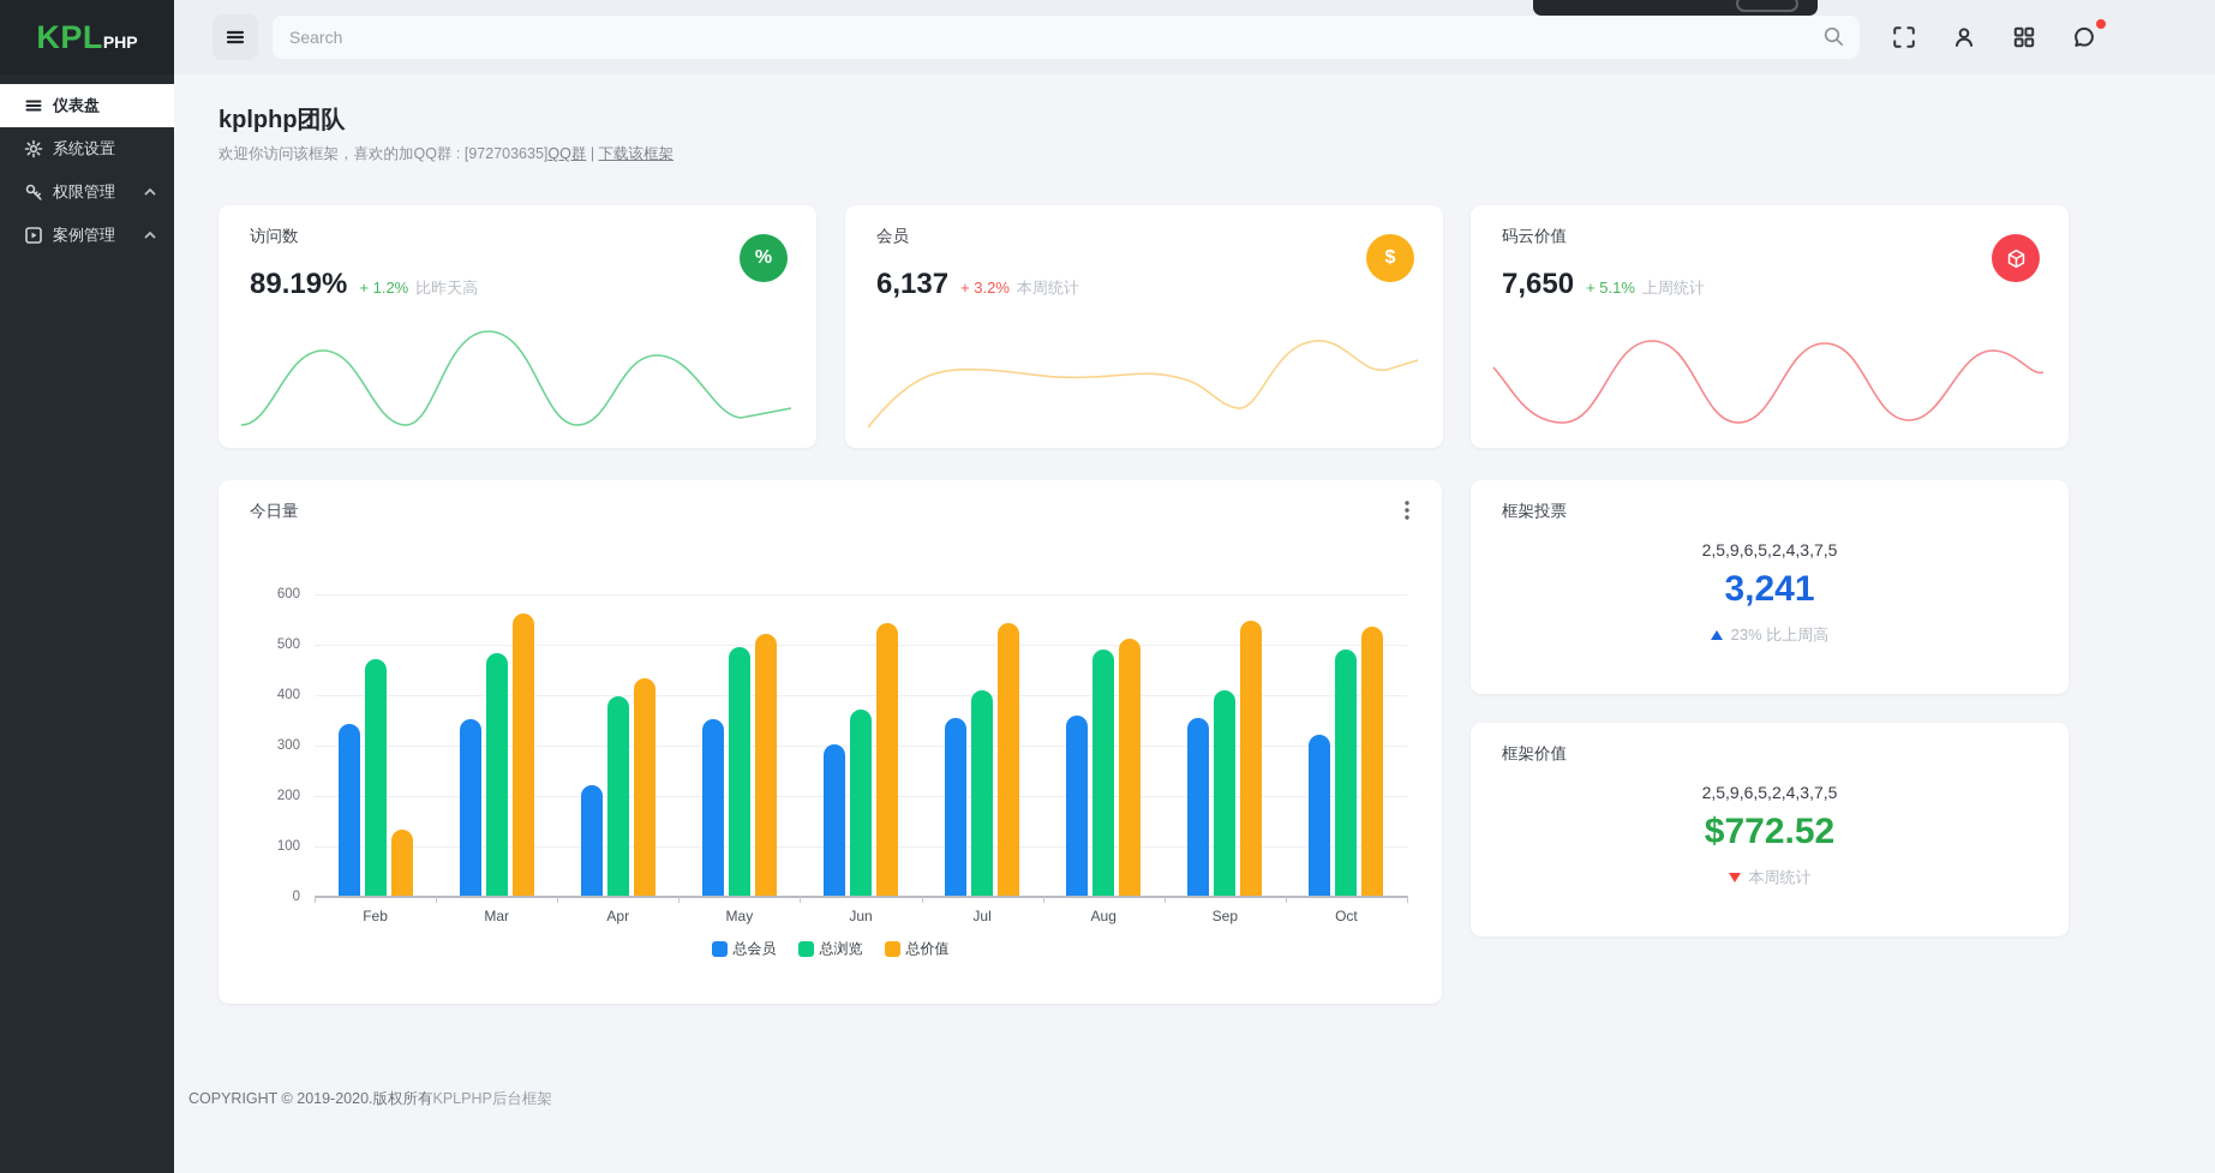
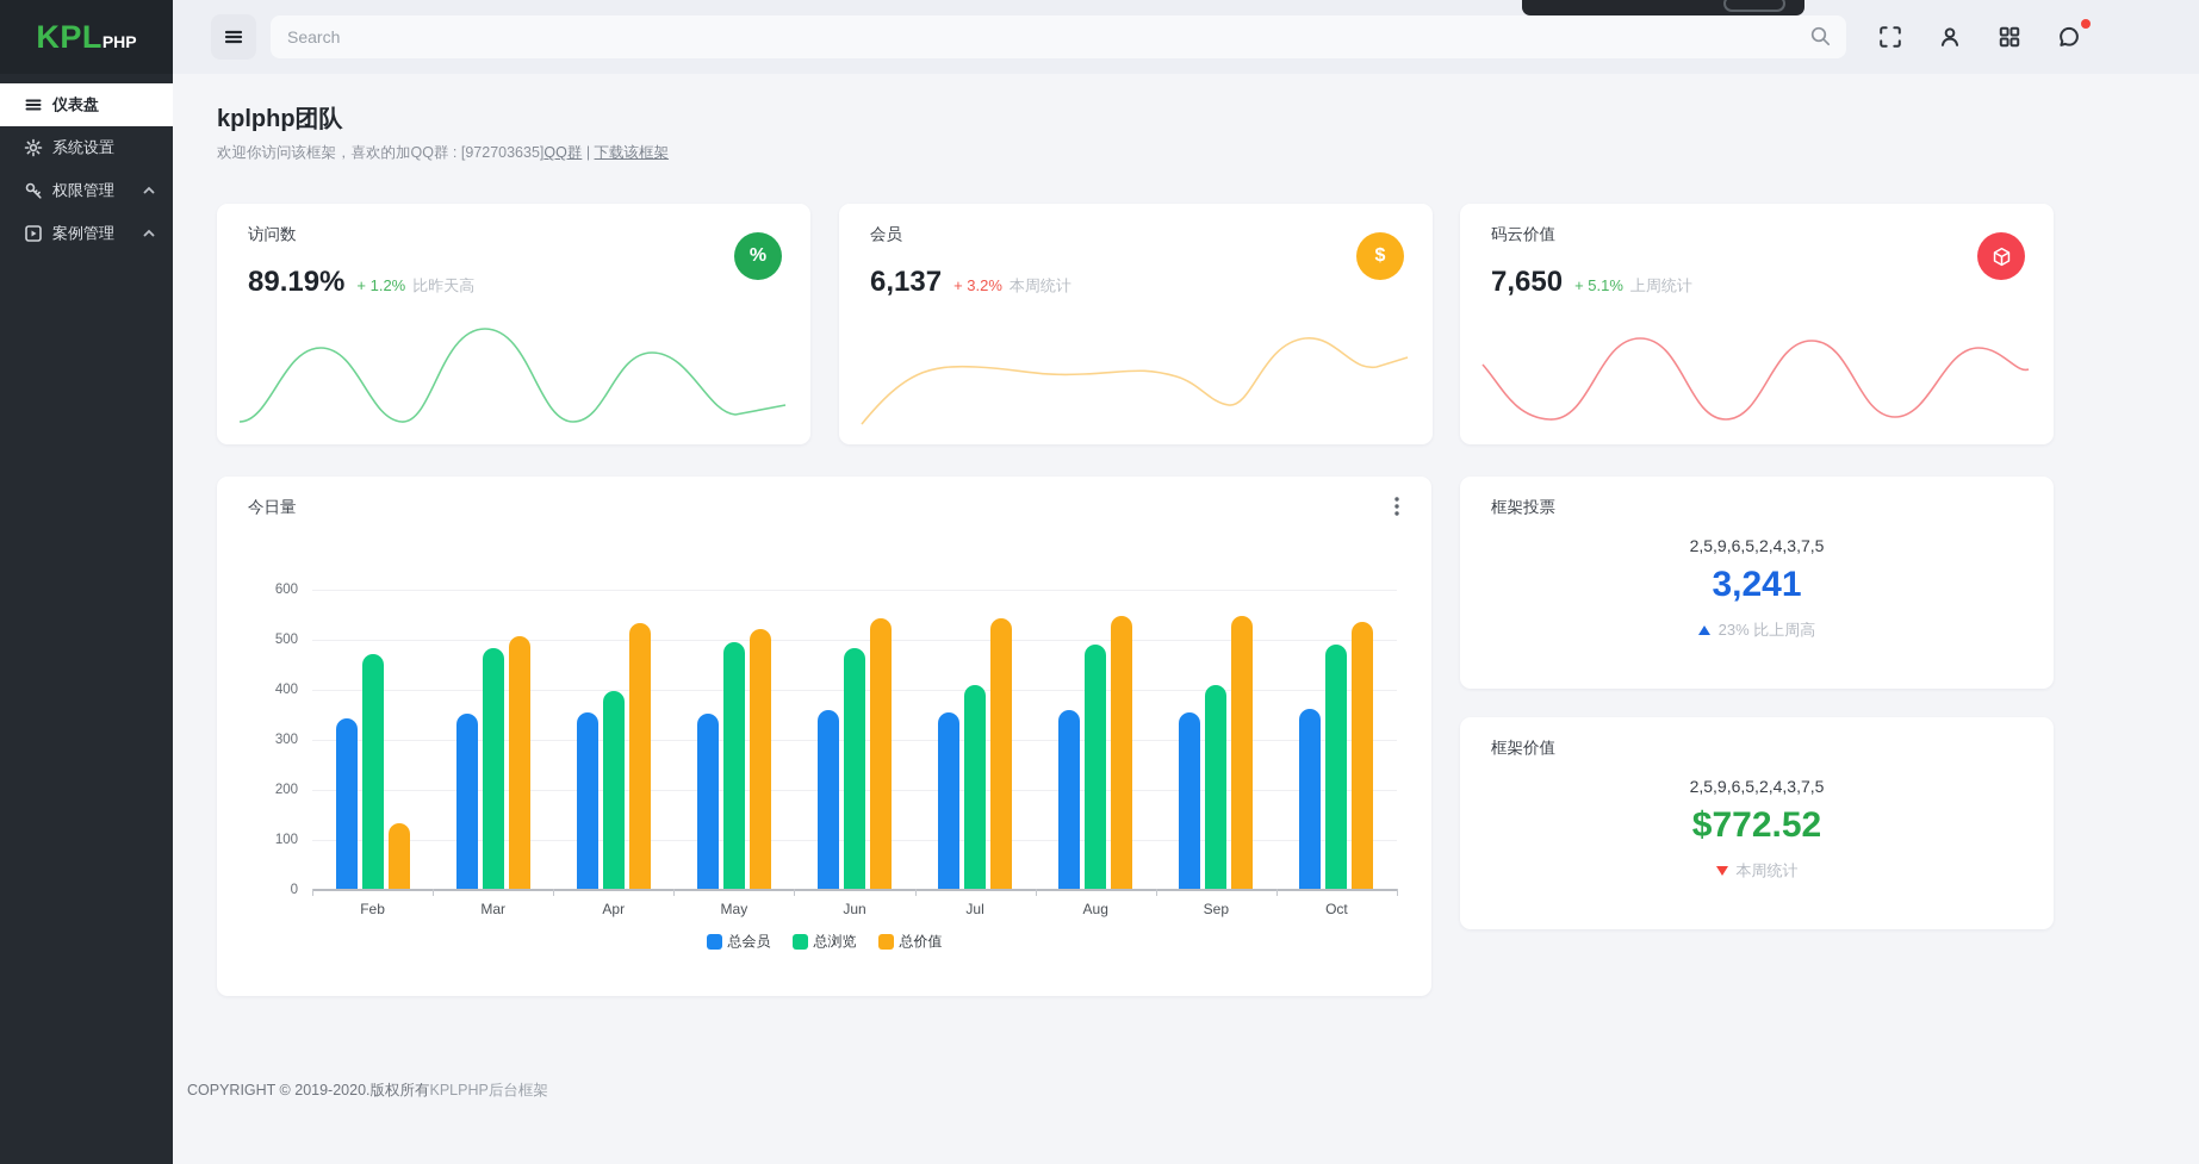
总价值/Mar: 560 -> 500
总会员/Apr: 220 -> 350
总价值/Apr: 430 -> 530
总会员/Jun: 300 -> 360
总浏览/Jun: 370 -> 480
总价值/Aug: 510 -> 540
总会员/Oct: 320 -> 360
